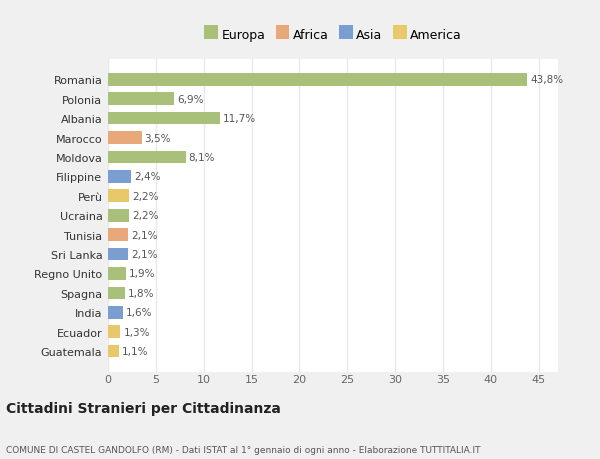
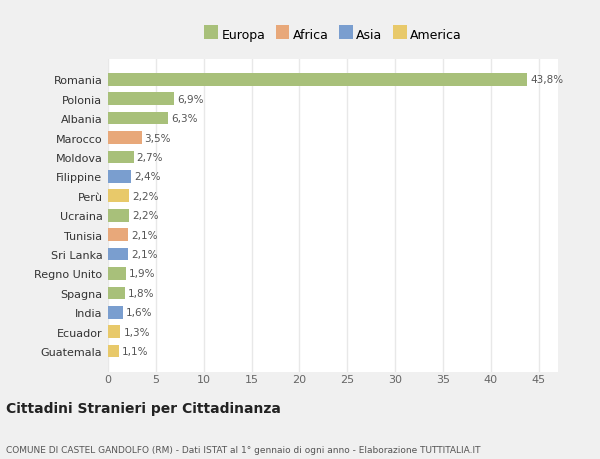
Albania: 11,7% -> 6,3%
Moldova: 8,1% -> 2,7%
